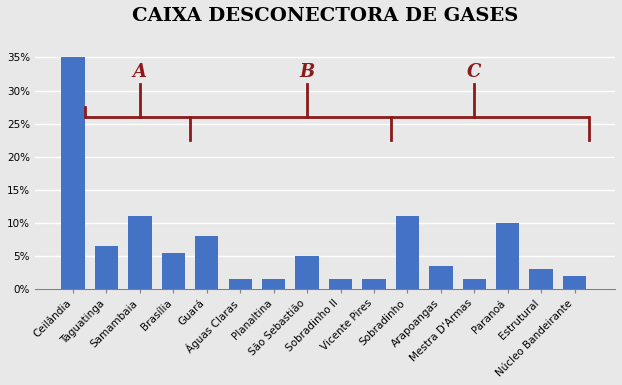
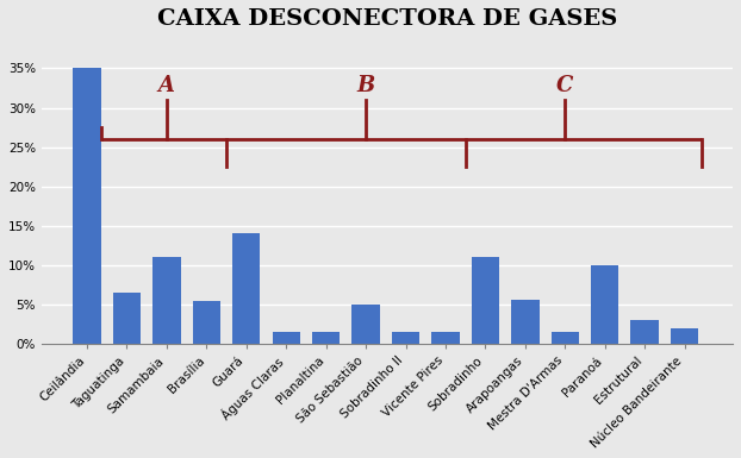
Guará: 8.0% -> 14.0%
Arapoangas: 3.5% -> 5.6%
